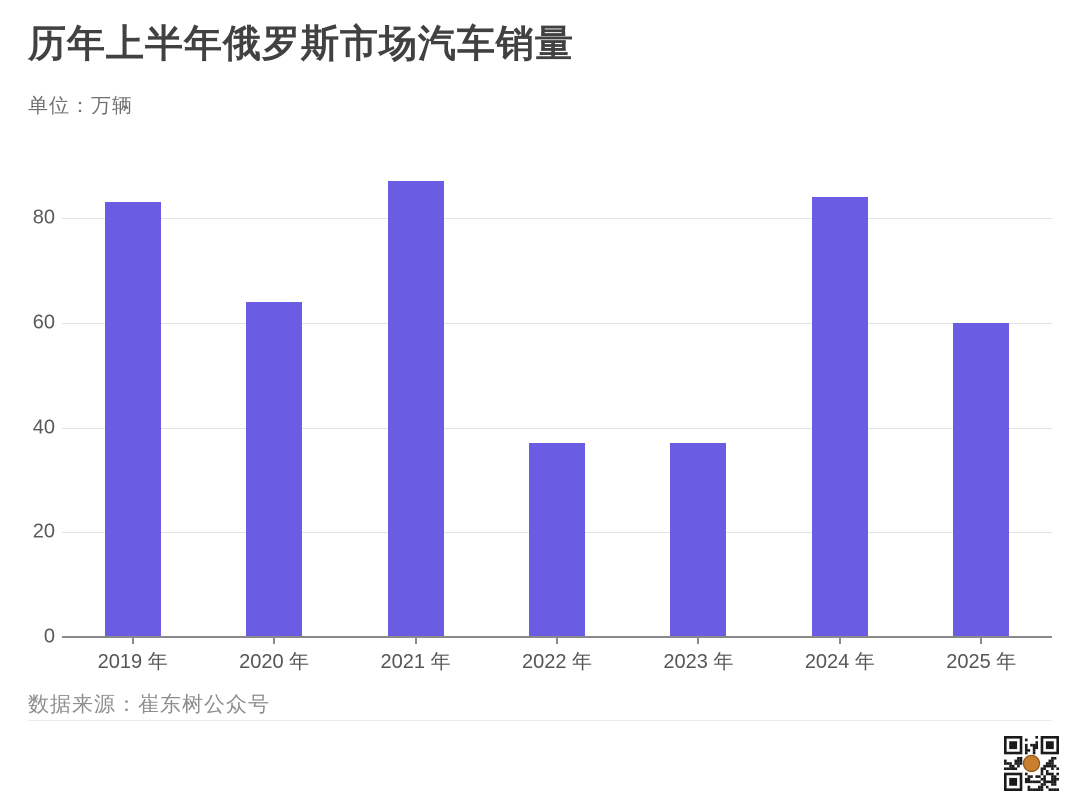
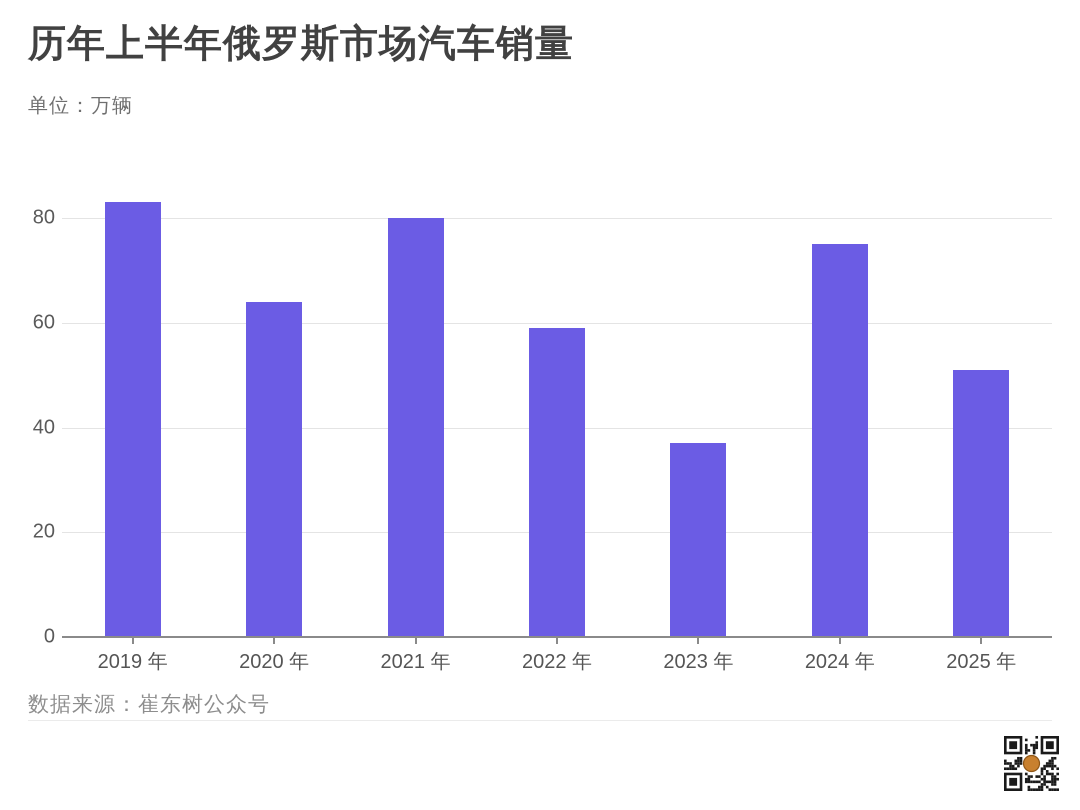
2021 年: 87 -> 80
2022 年: 37 -> 59
2024 年: 84 -> 75
2025 年: 60 -> 51
